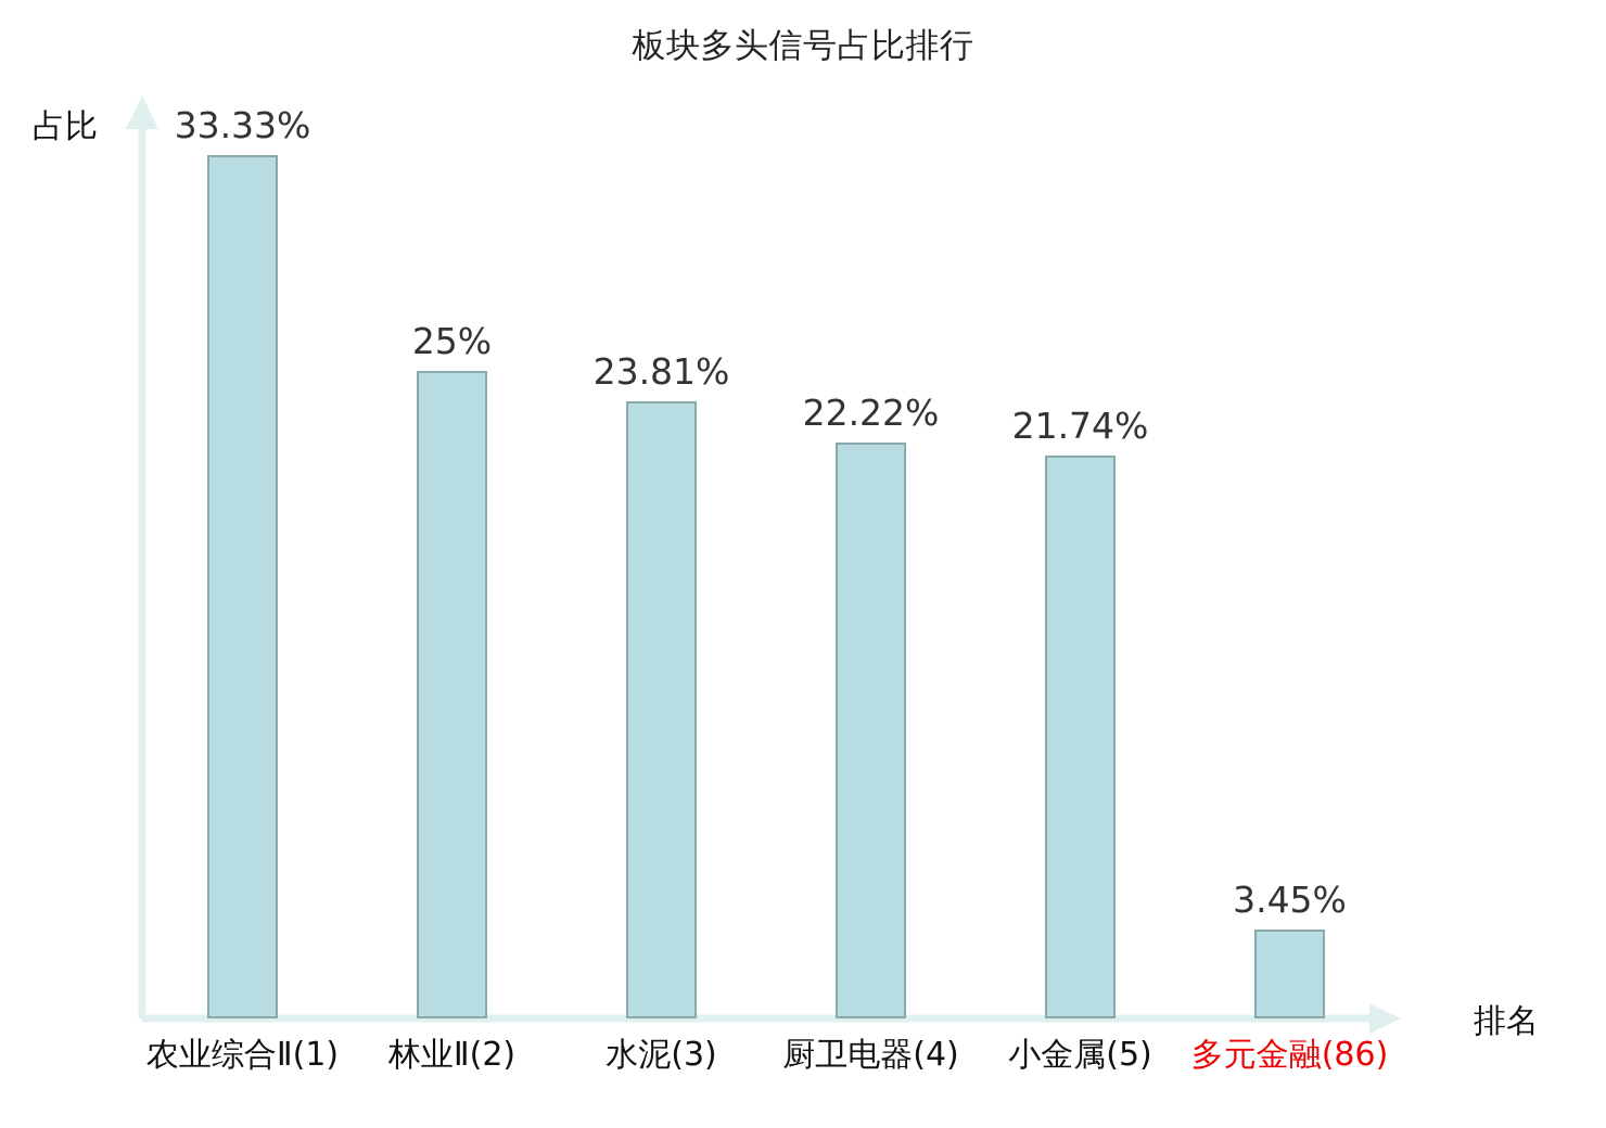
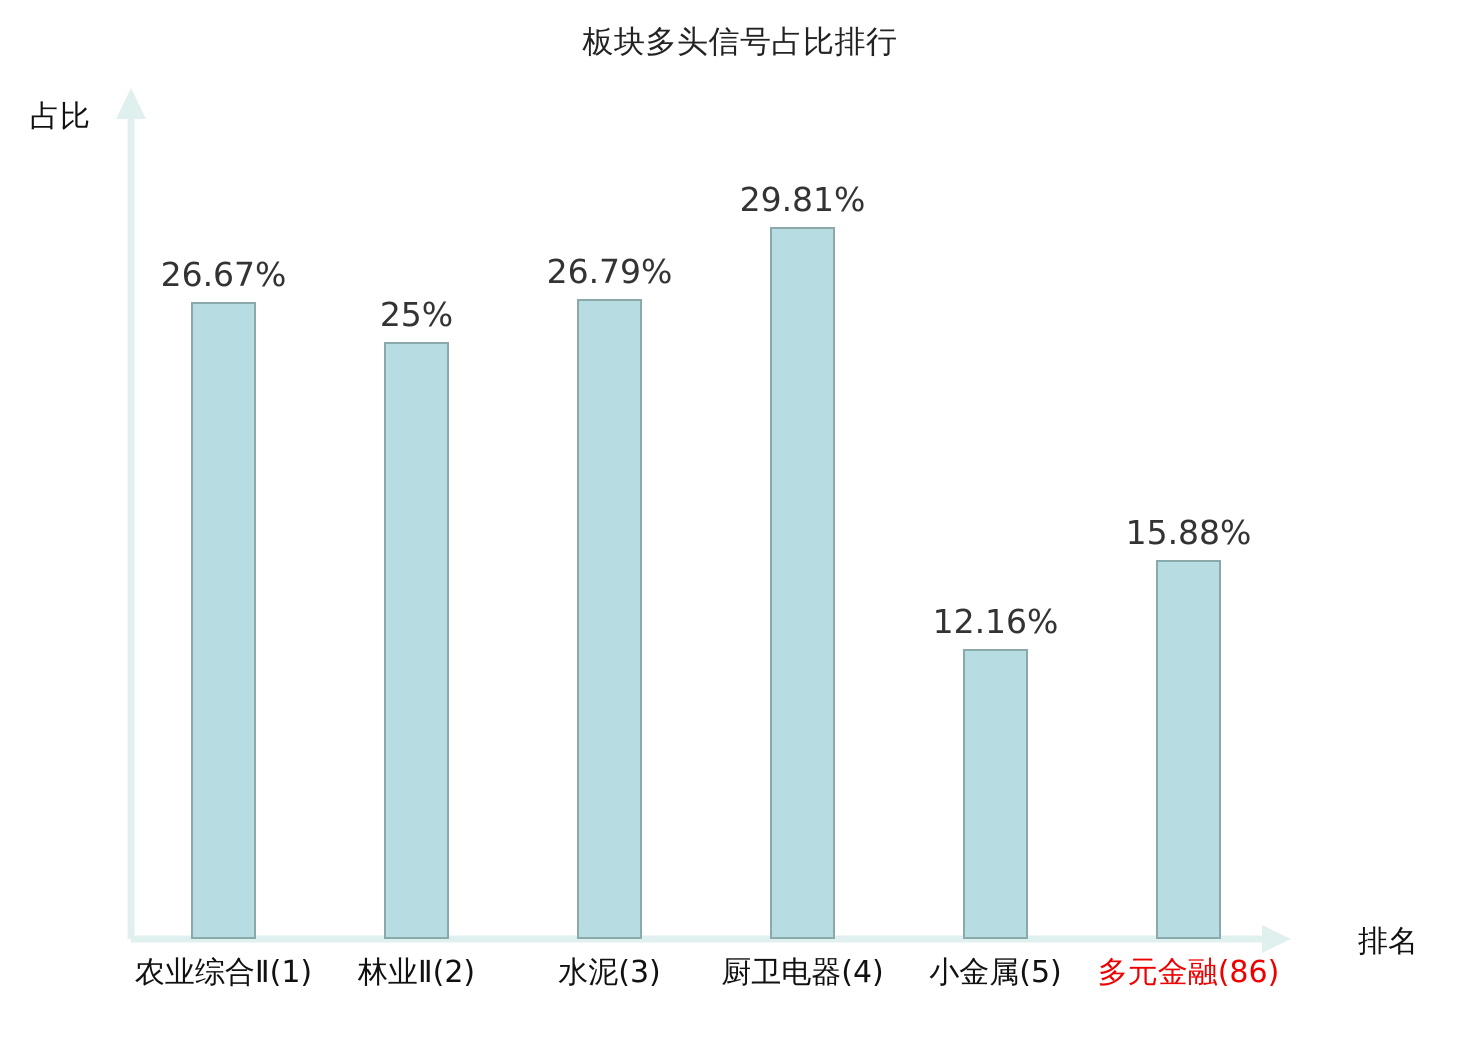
农业综合Ⅱ(1): 33.33% -> 26.67%
水泥(3): 23.81% -> 26.79%
厨卫电器(4): 22.22% -> 29.81%
小金属(5): 21.74% -> 12.16%
多元金融(86): 3.45% -> 15.88%
